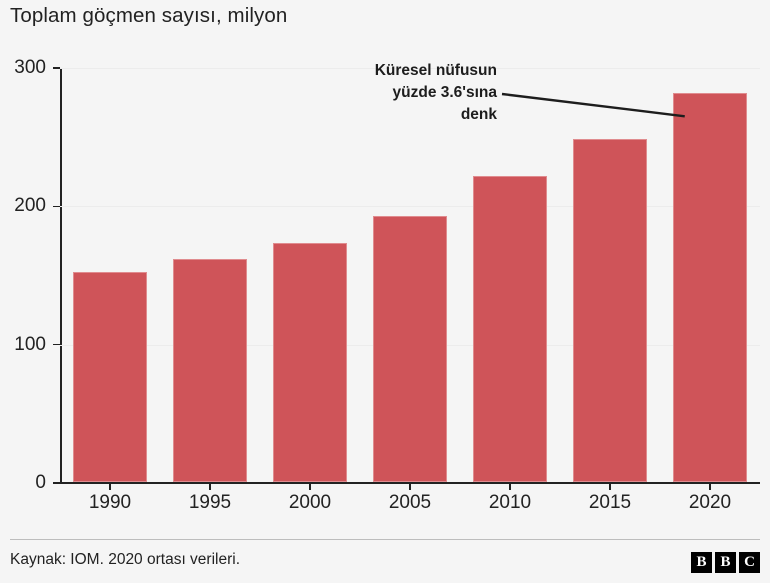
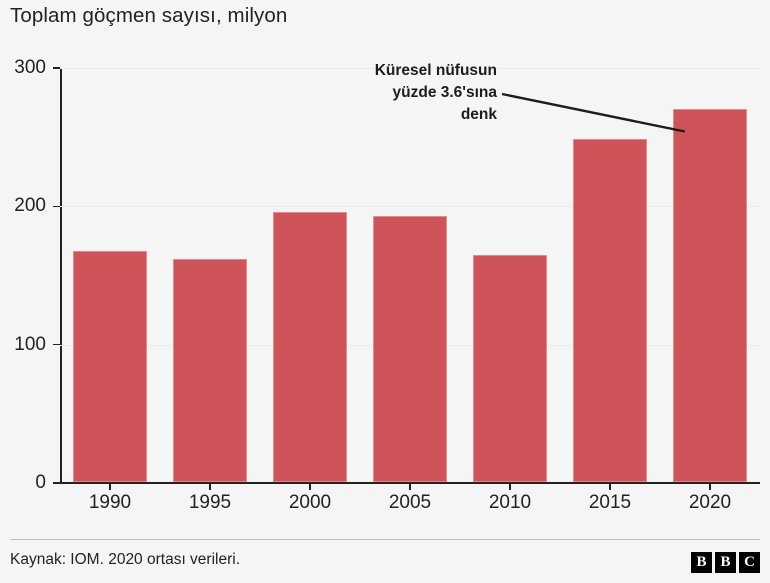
1990: 152 -> 167
2000: 173 -> 195
2010: 221 -> 164
2020: 281 -> 270
